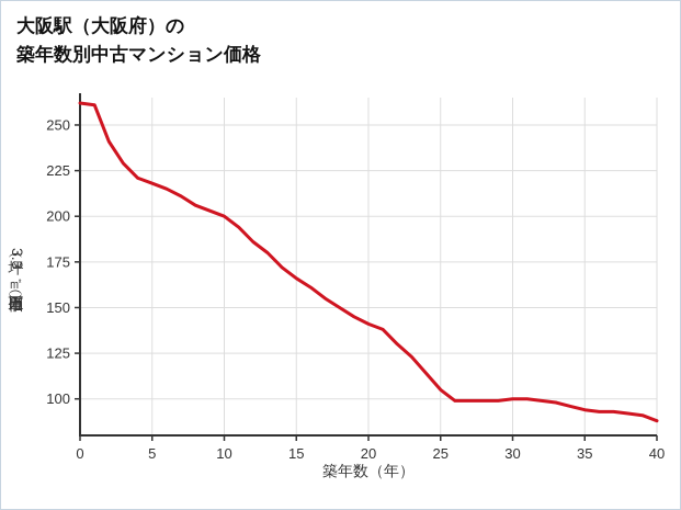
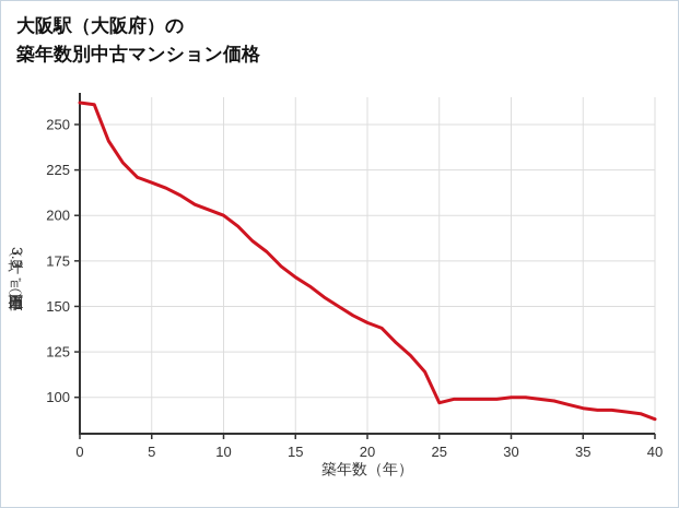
25: 105 -> 97
